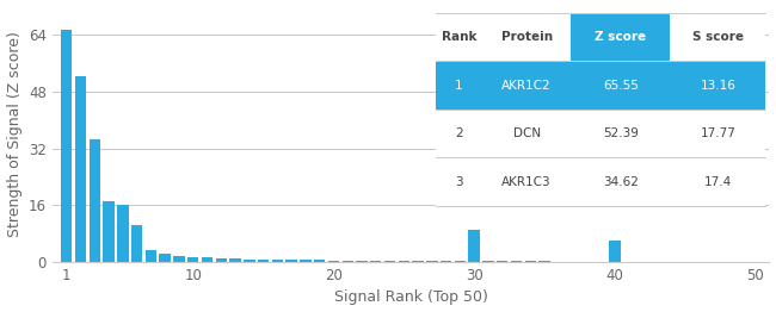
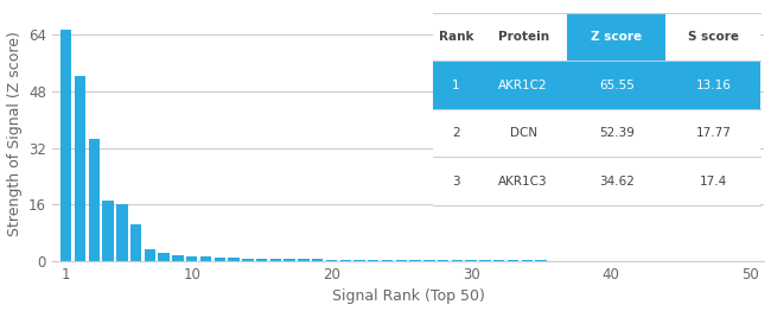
30: 9.0 -> 0.3
40: 6.0 -> 0.1
